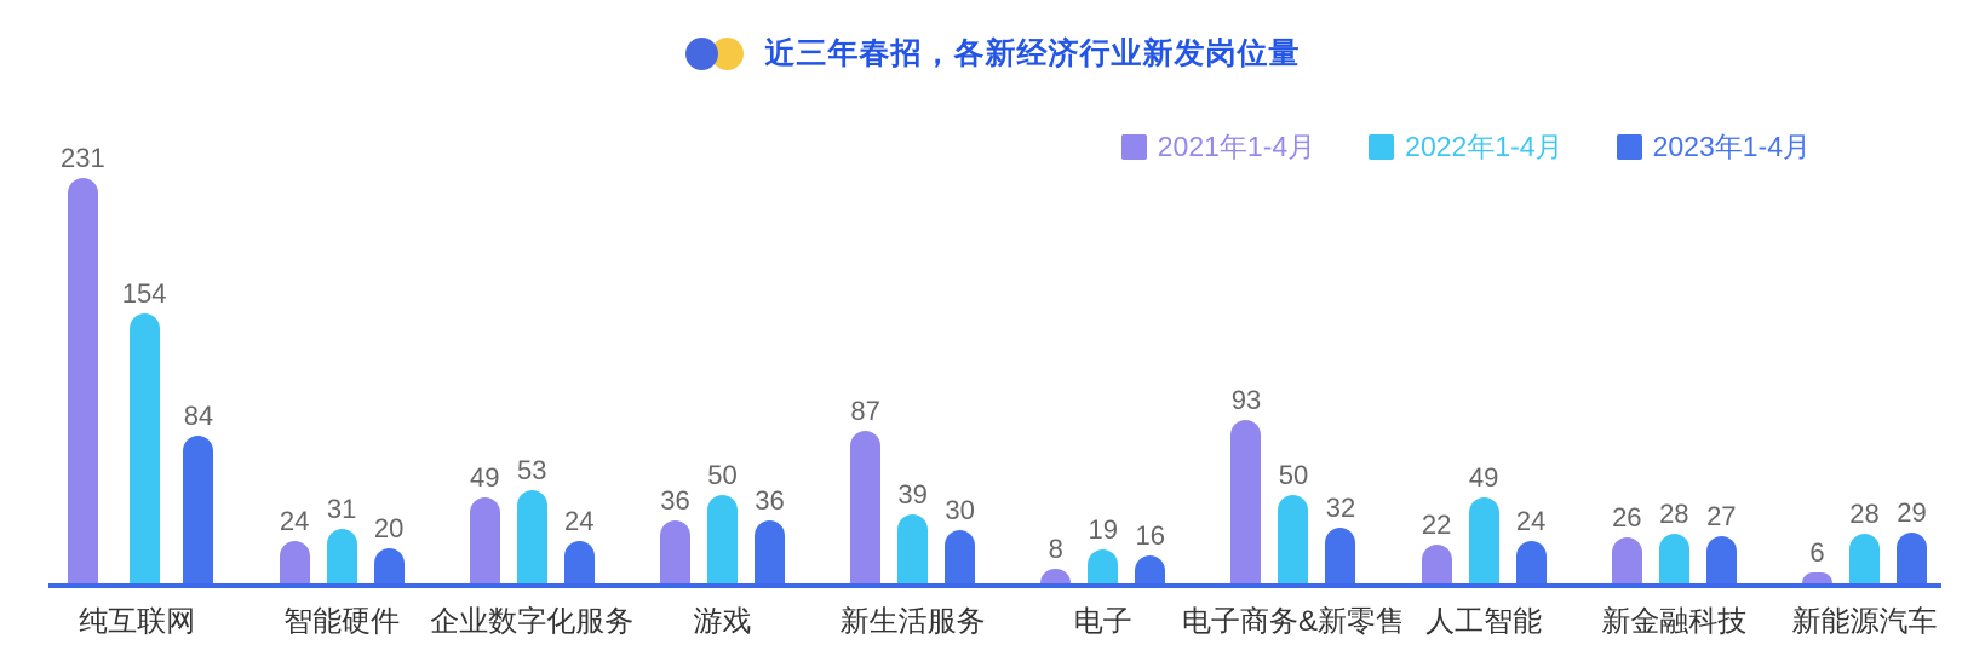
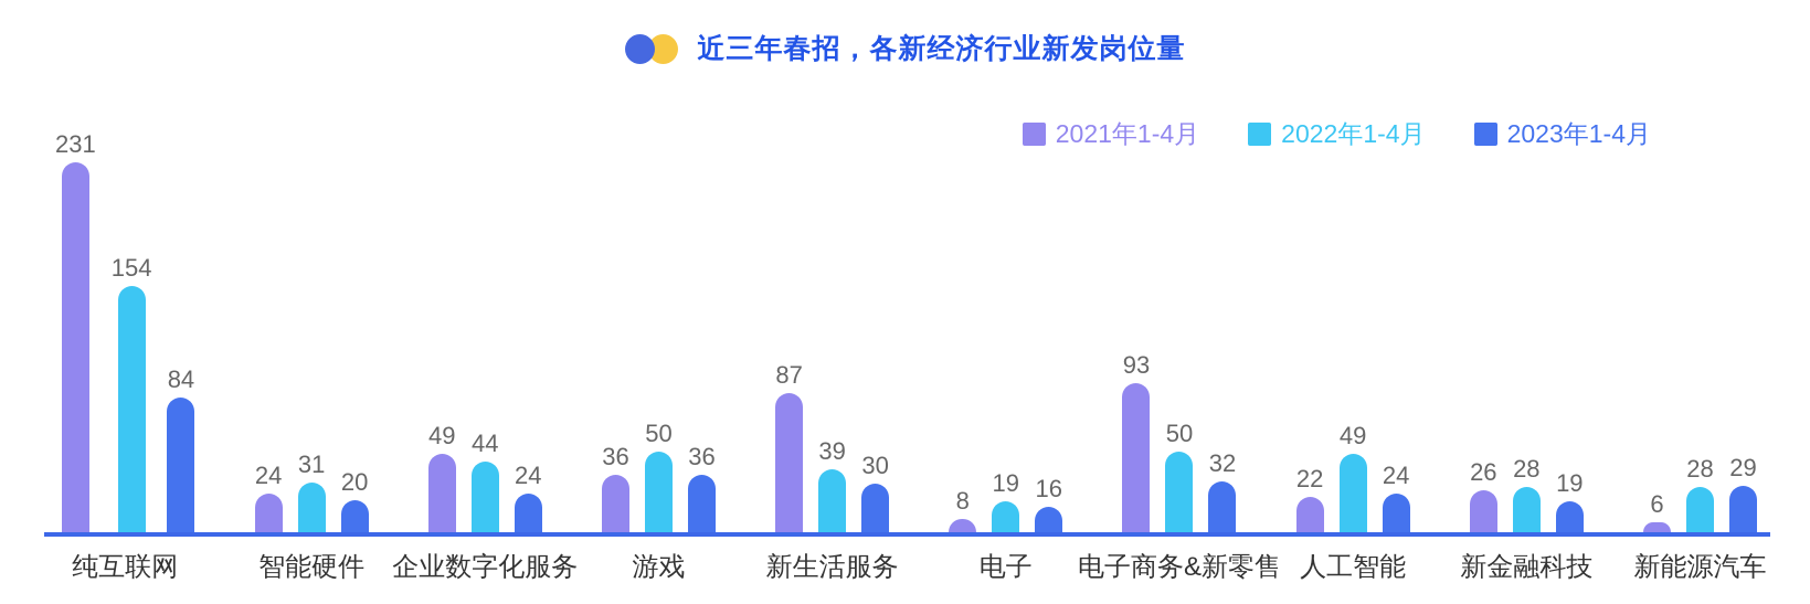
2022年1-4月/企业数字化服务: 53 -> 44
2023年1-4月/新金融科技: 27 -> 19
